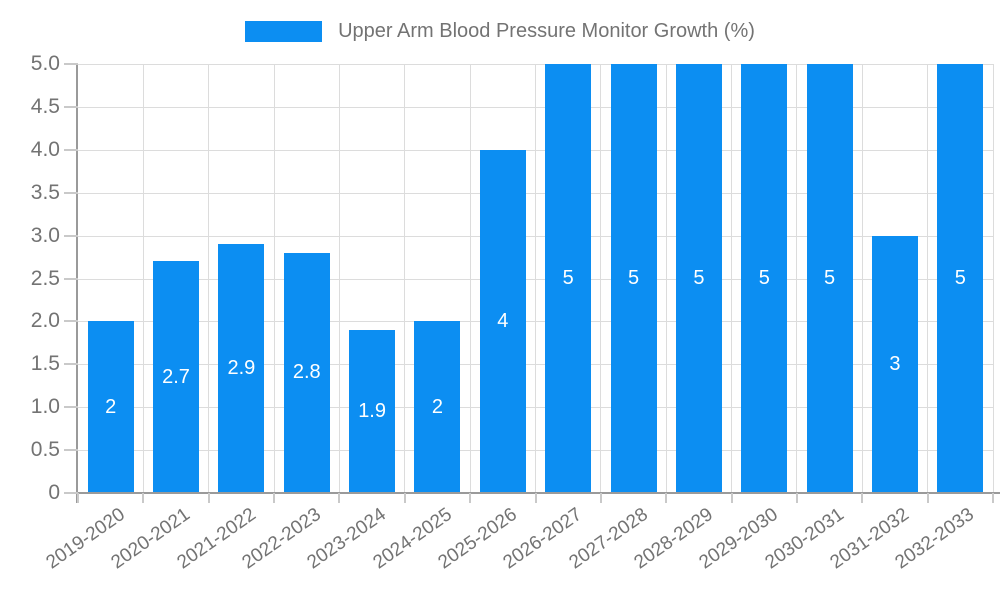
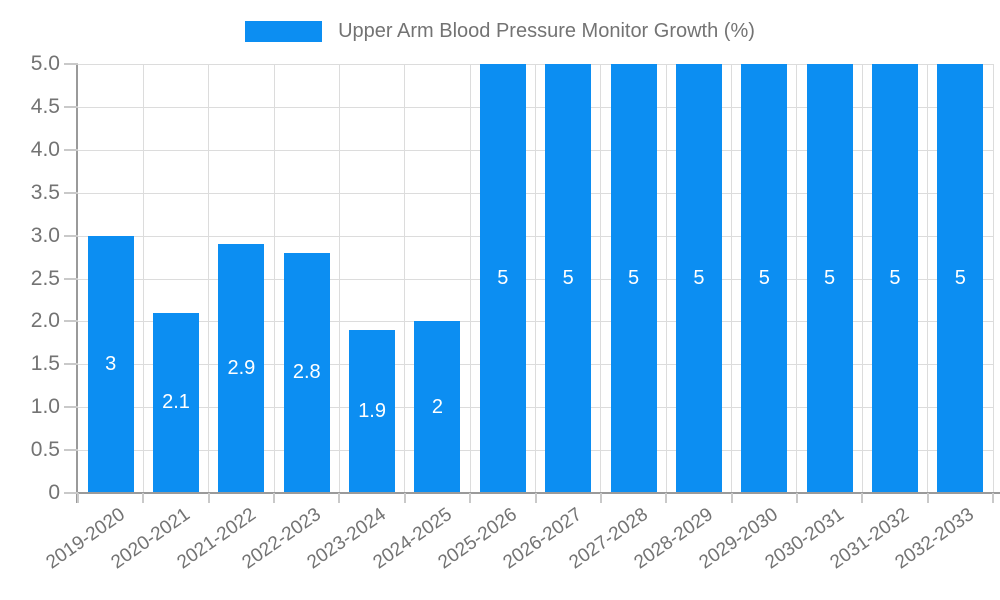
2019-2020: 2 -> 3
2020-2021: 2.7 -> 2.1
2025-2026: 4 -> 5
2031-2032: 3 -> 5
